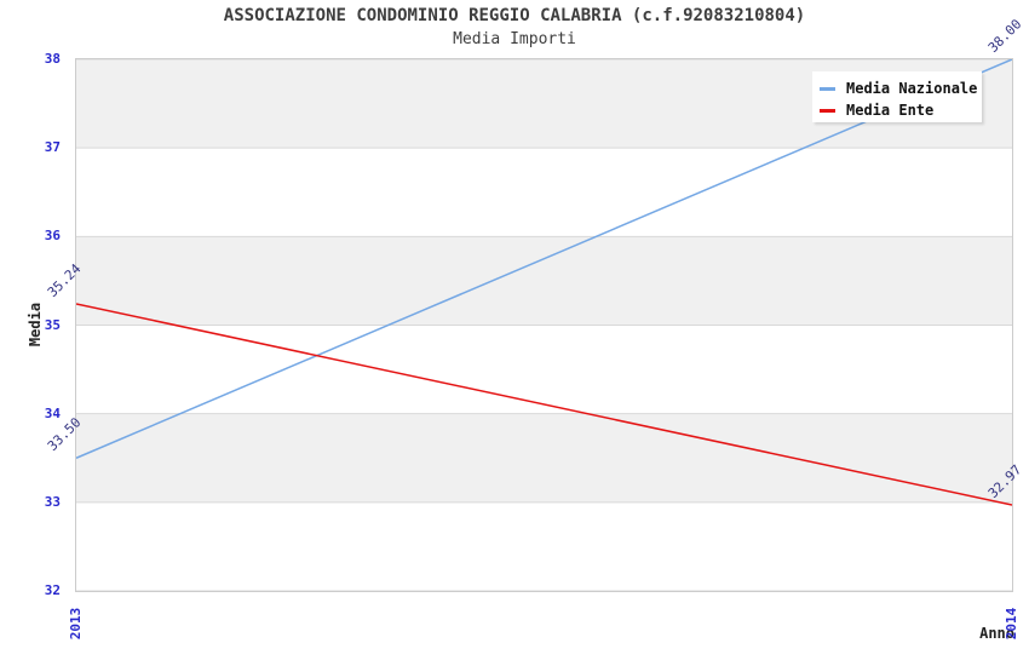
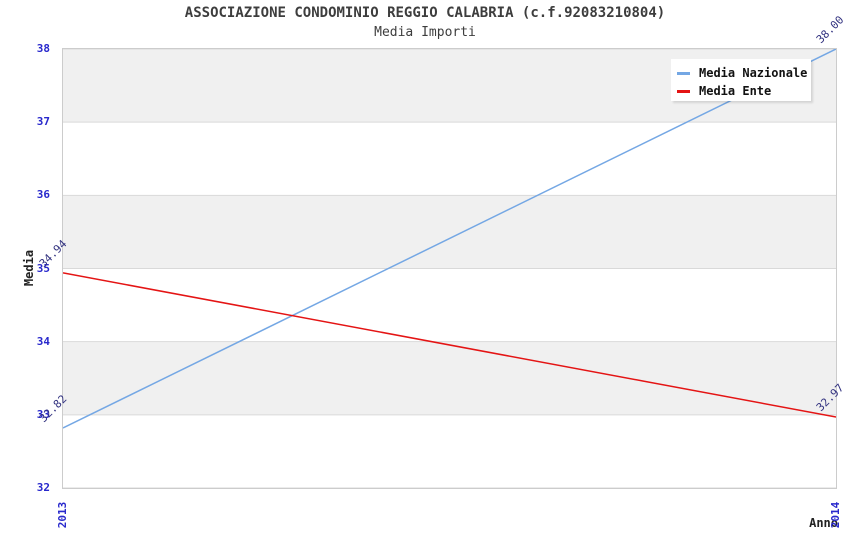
Media Nazionale/2013: 33.50 -> 32.82
Media Ente/2013: 35.24 -> 34.94
